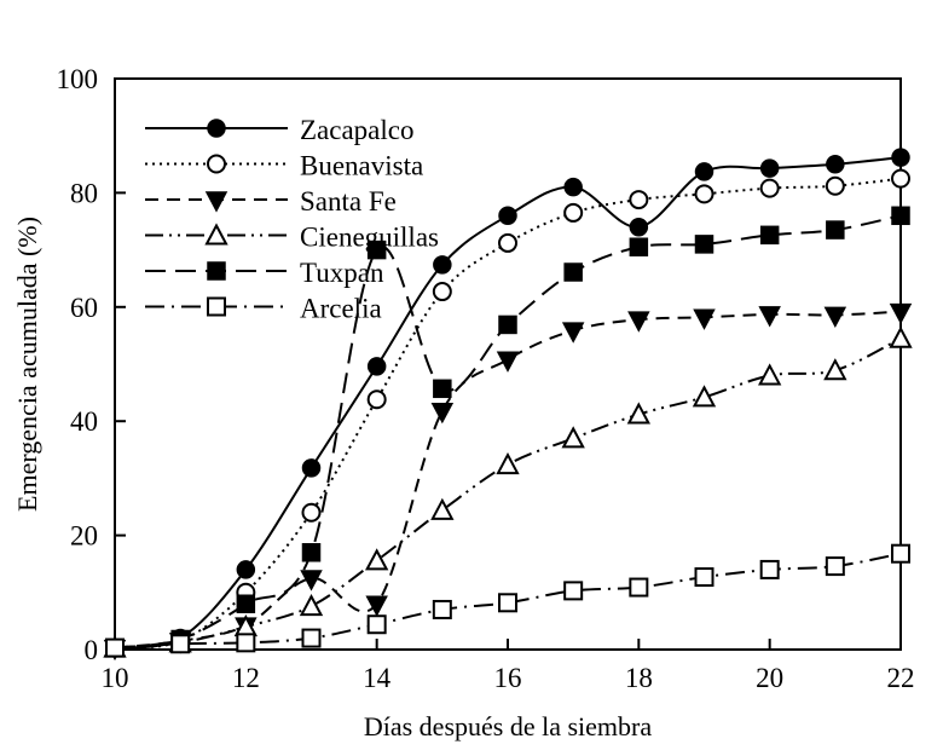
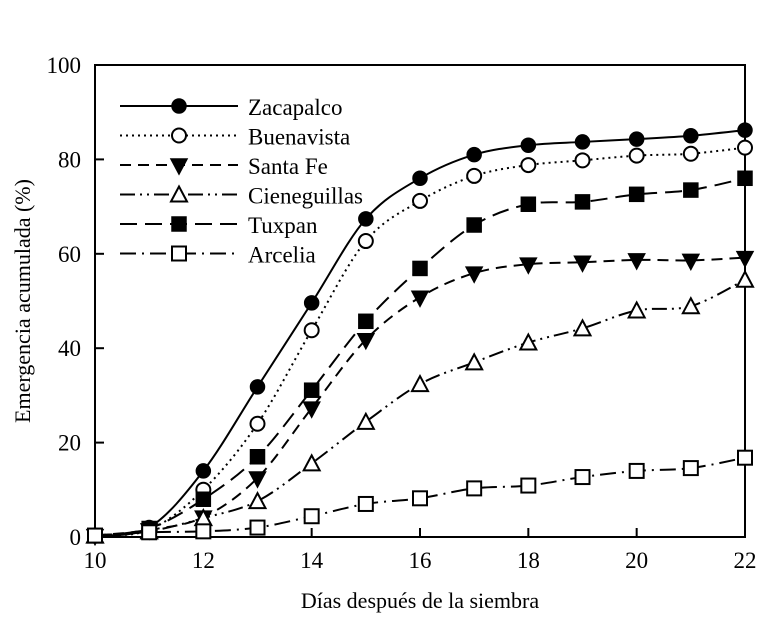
Santa Fe/14: 8 -> 27
Tuxpan/14: 70 -> 31
Zacapalco/18: 74 -> 83
